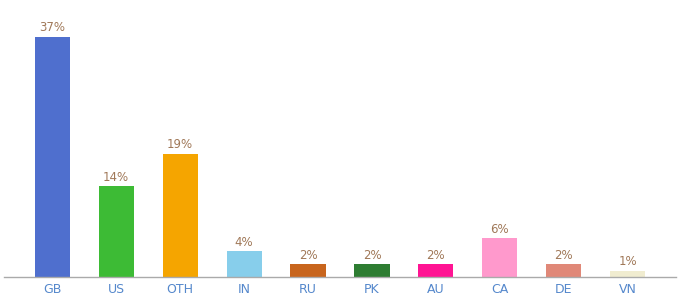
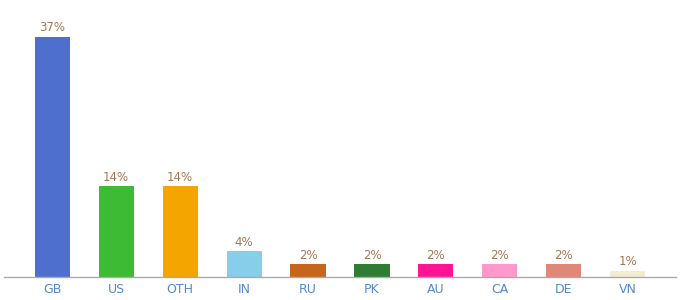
OTH: 19% -> 14%
CA: 6% -> 2%
